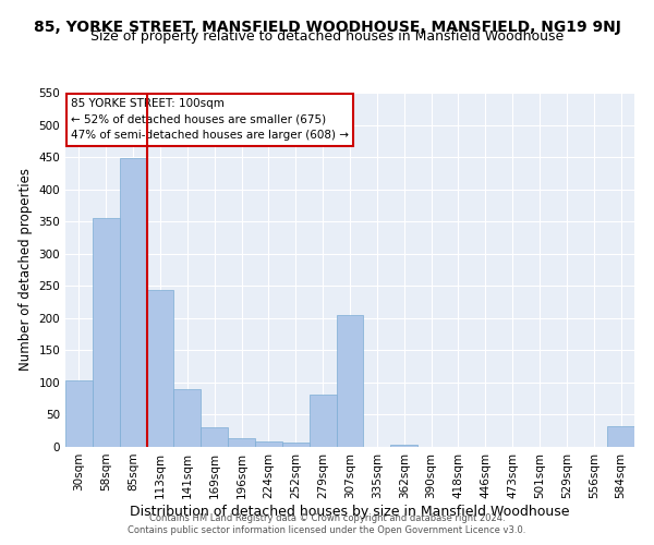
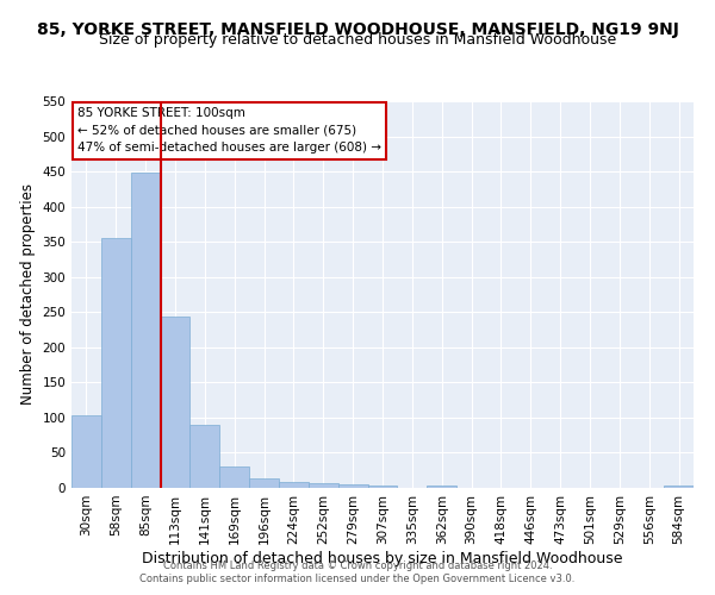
279sqm: 82 -> 5
307sqm: 204 -> 3
584sqm: 32 -> 4
